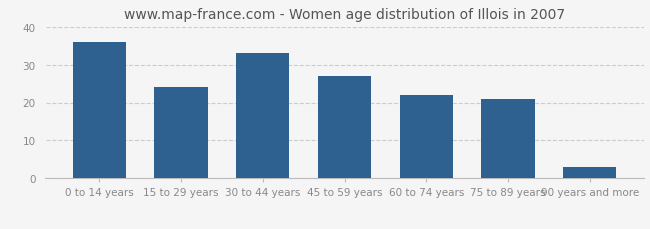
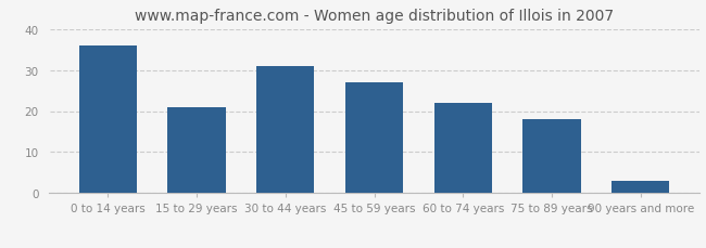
15 to 29 years: 24 -> 21
30 to 44 years: 33 -> 31
75 to 89 years: 21 -> 18
